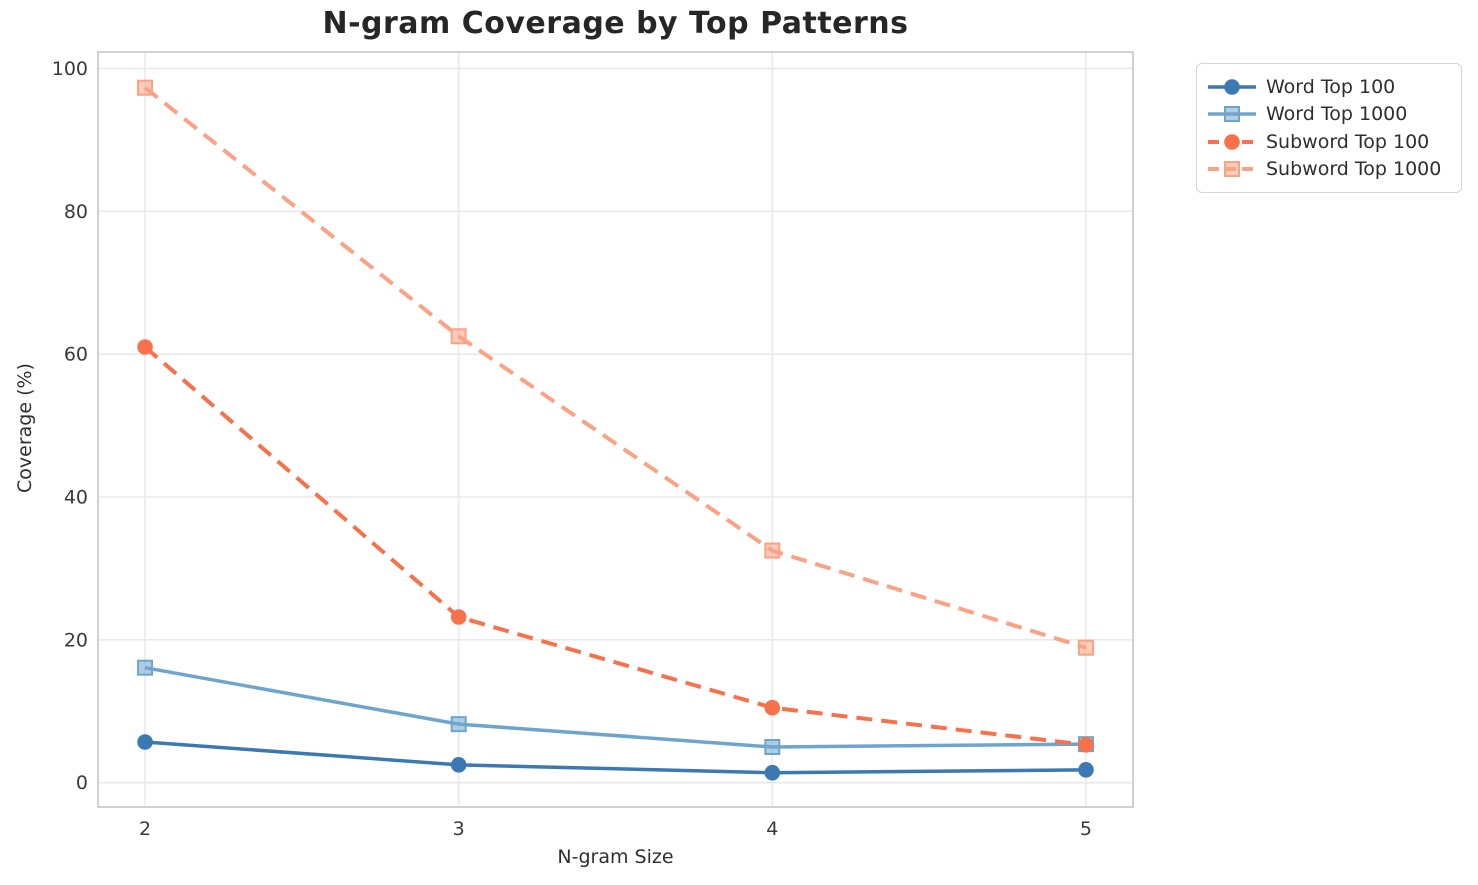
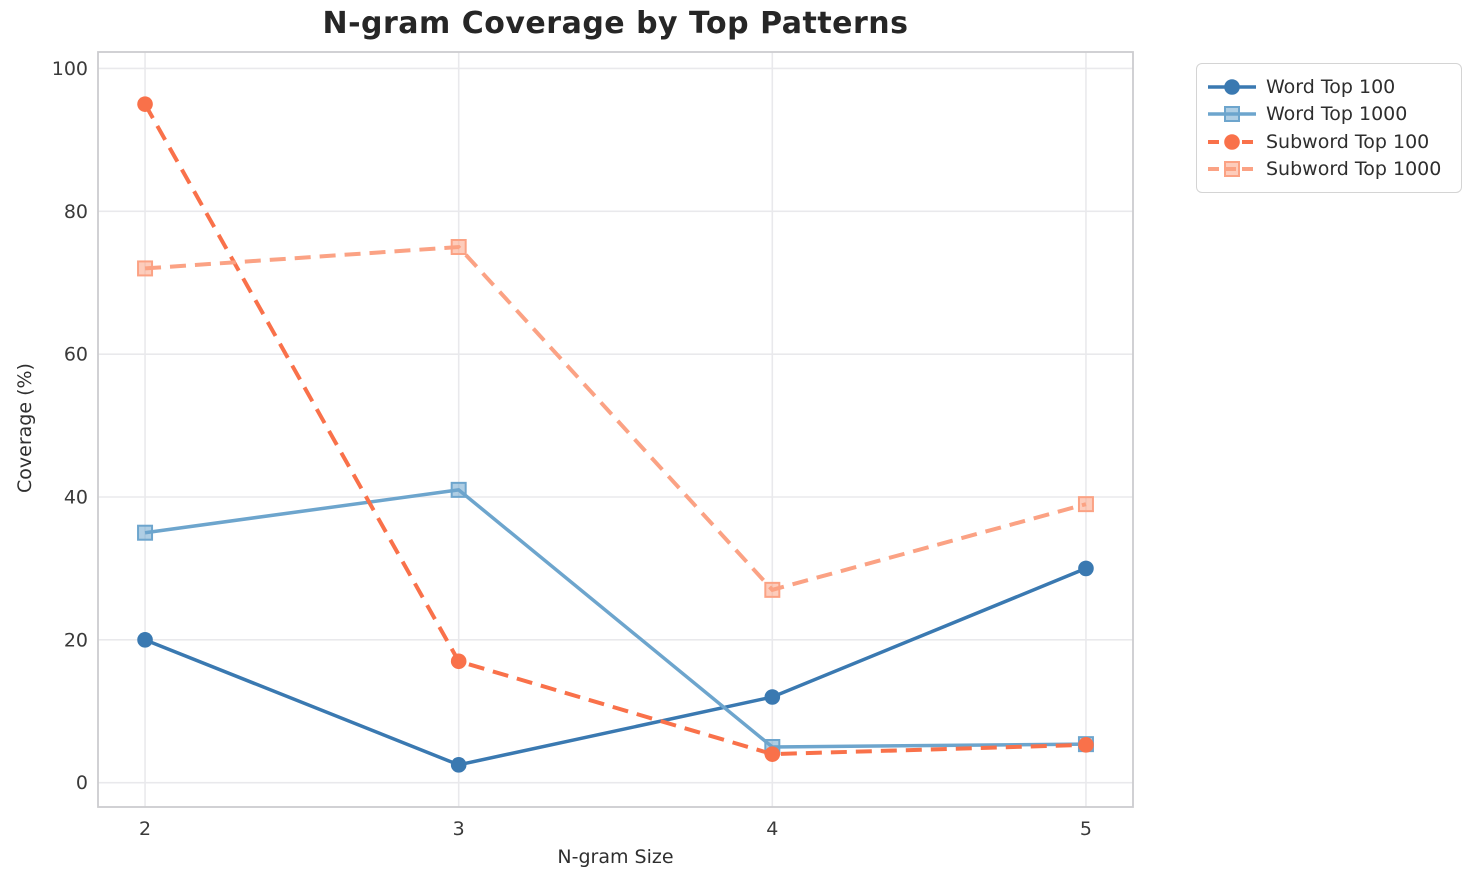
Word Top 100/2: 6 -> 20
Word Top 1000/2: 16 -> 35
Subword Top 100/2: 61 -> 95
Subword Top 1000/2: 97 -> 72
Word Top 1000/3: 8 -> 41
Subword Top 100/3: 23 -> 17
Subword Top 1000/3: 62 -> 75
Word Top 100/4: 1 -> 12
Subword Top 100/4: 10 -> 4
Subword Top 1000/4: 32 -> 27
Word Top 100/5: 2 -> 30
Subword Top 1000/5: 19 -> 39
